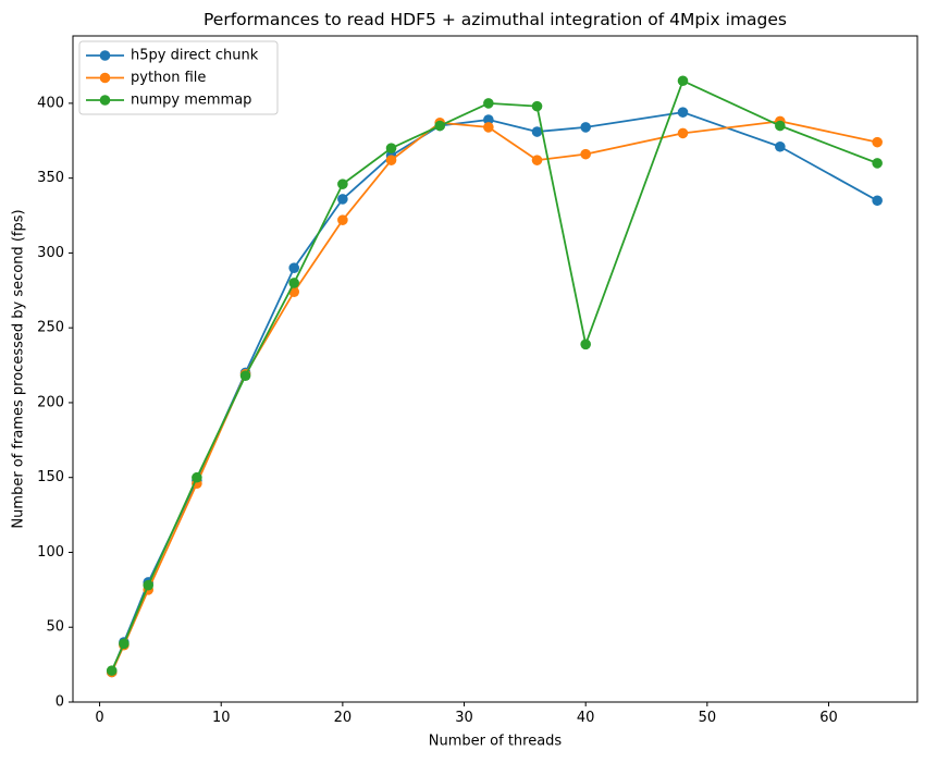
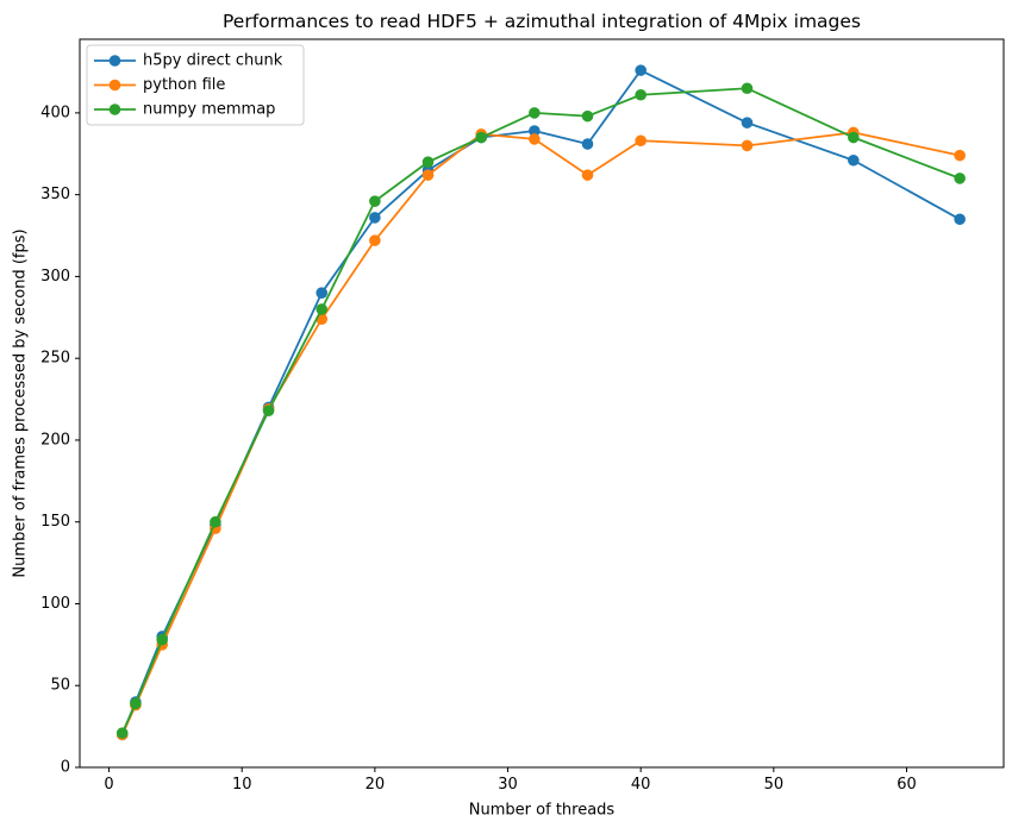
h5py direct chunk/40: 384 -> 426
python file/40: 366 -> 383
numpy memmap/40: 239 -> 411
